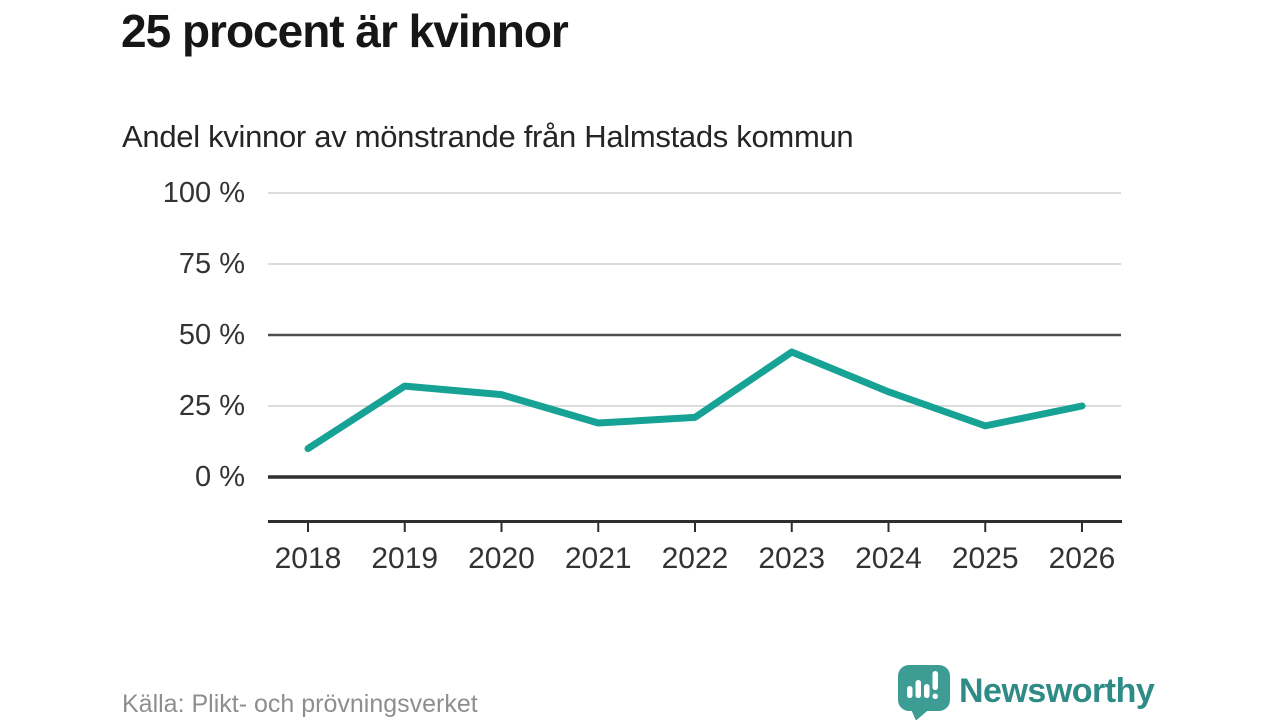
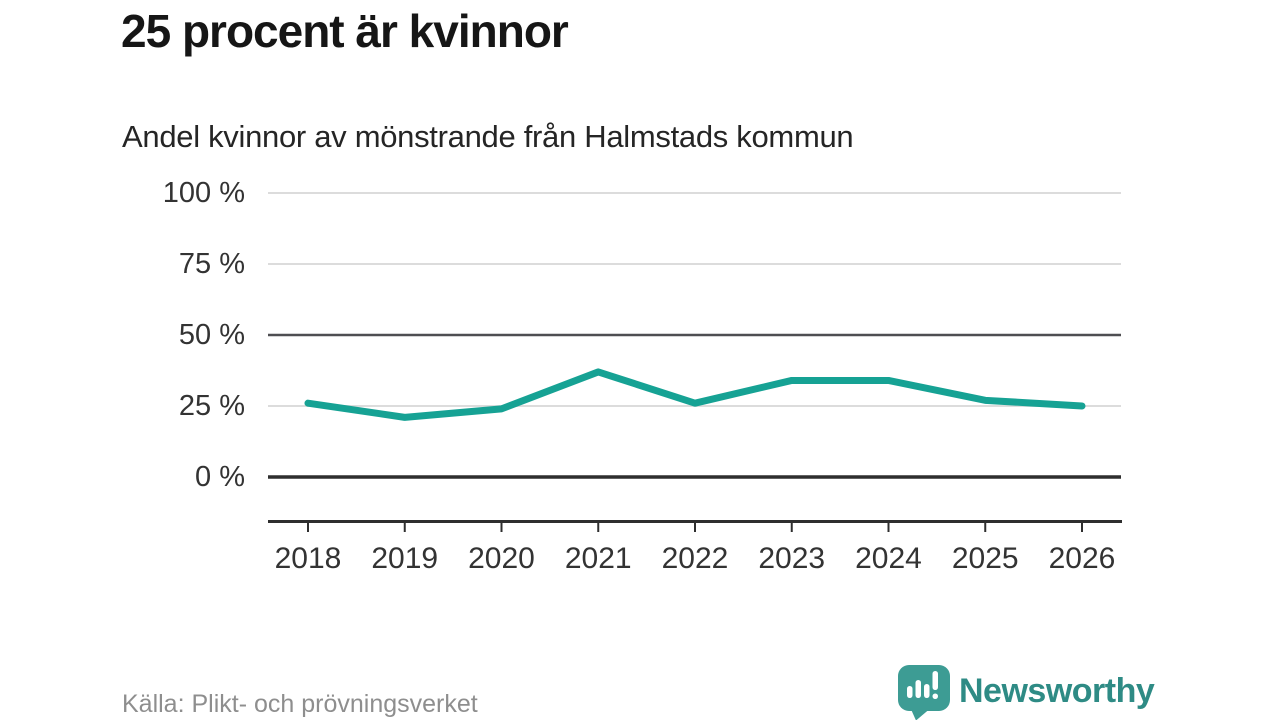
2018: 10% -> 26%
2019: 32% -> 21%
2020: 29% -> 24%
2021: 19% -> 37%
2022: 21% -> 26%
2023: 44% -> 34%
2024: 30% -> 34%
2025: 18% -> 27%
